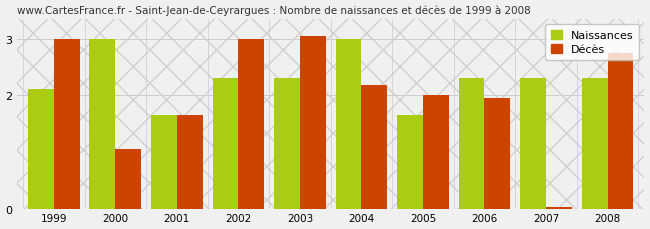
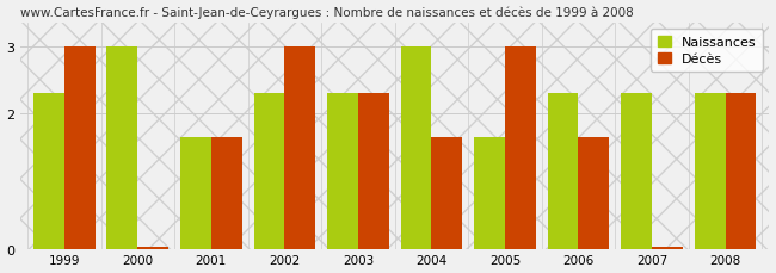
Naissances/1999: 2.12 -> 2.30
Décès/2000: 1.06 -> 0.04
Décès/2003: 3.04 -> 2.30
Décès/2004: 2.18 -> 1.65
Décès/2005: 2.00 -> 3.00
Décès/2006: 1.96 -> 1.65
Décès/2008: 2.74 -> 2.30
